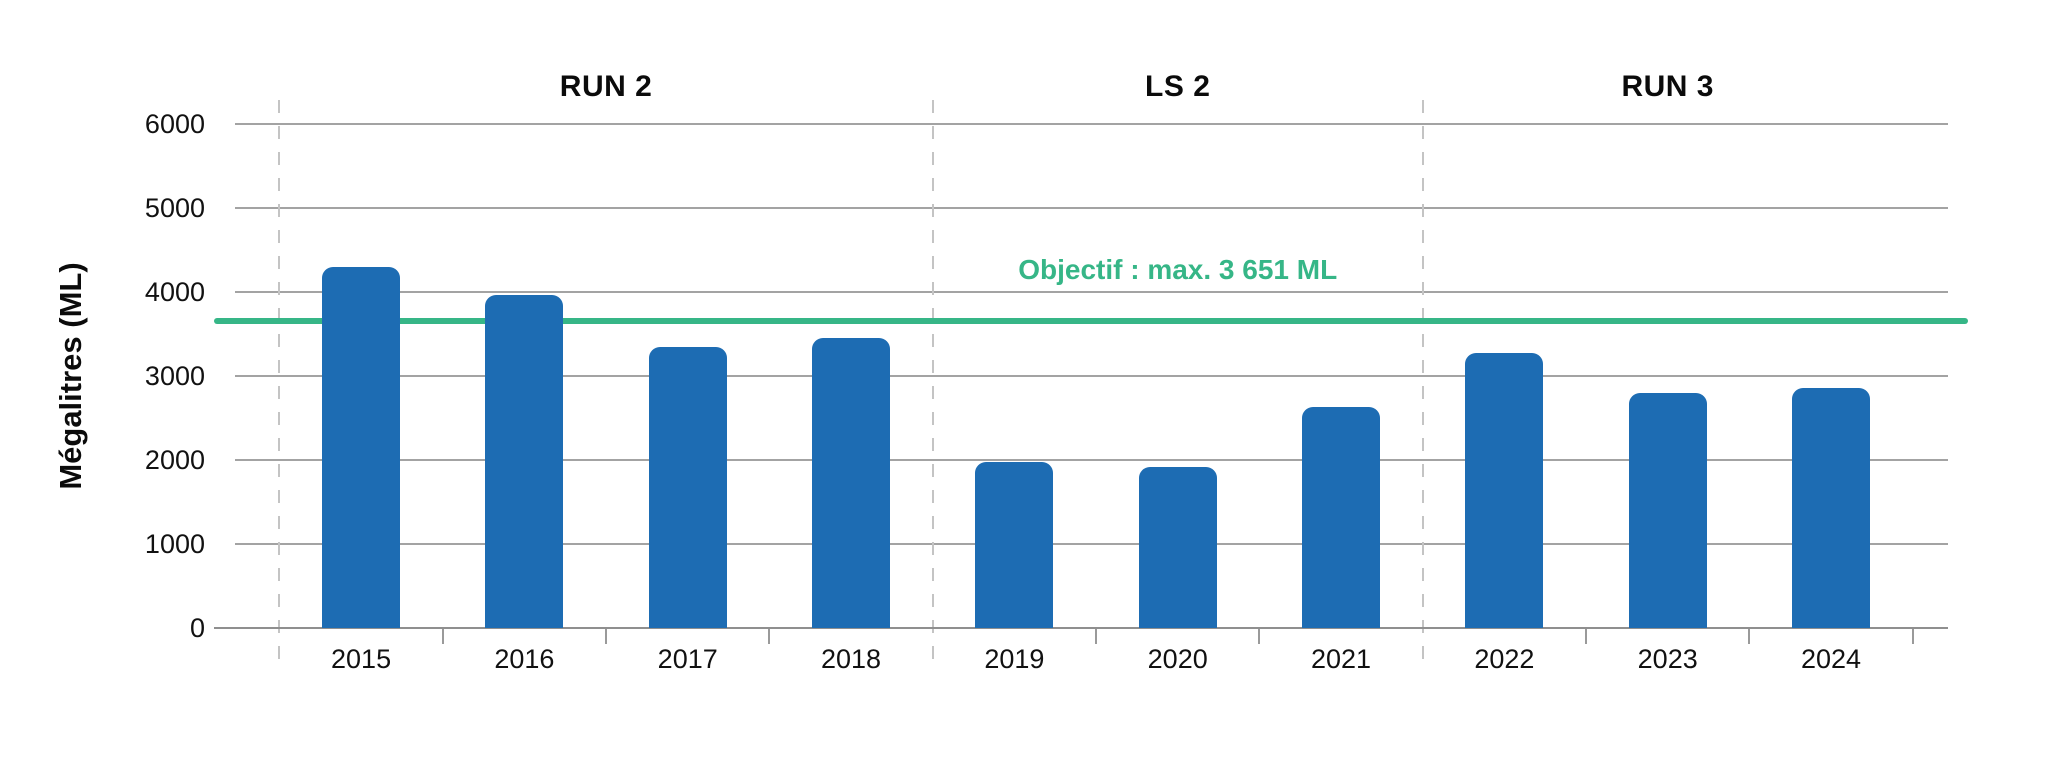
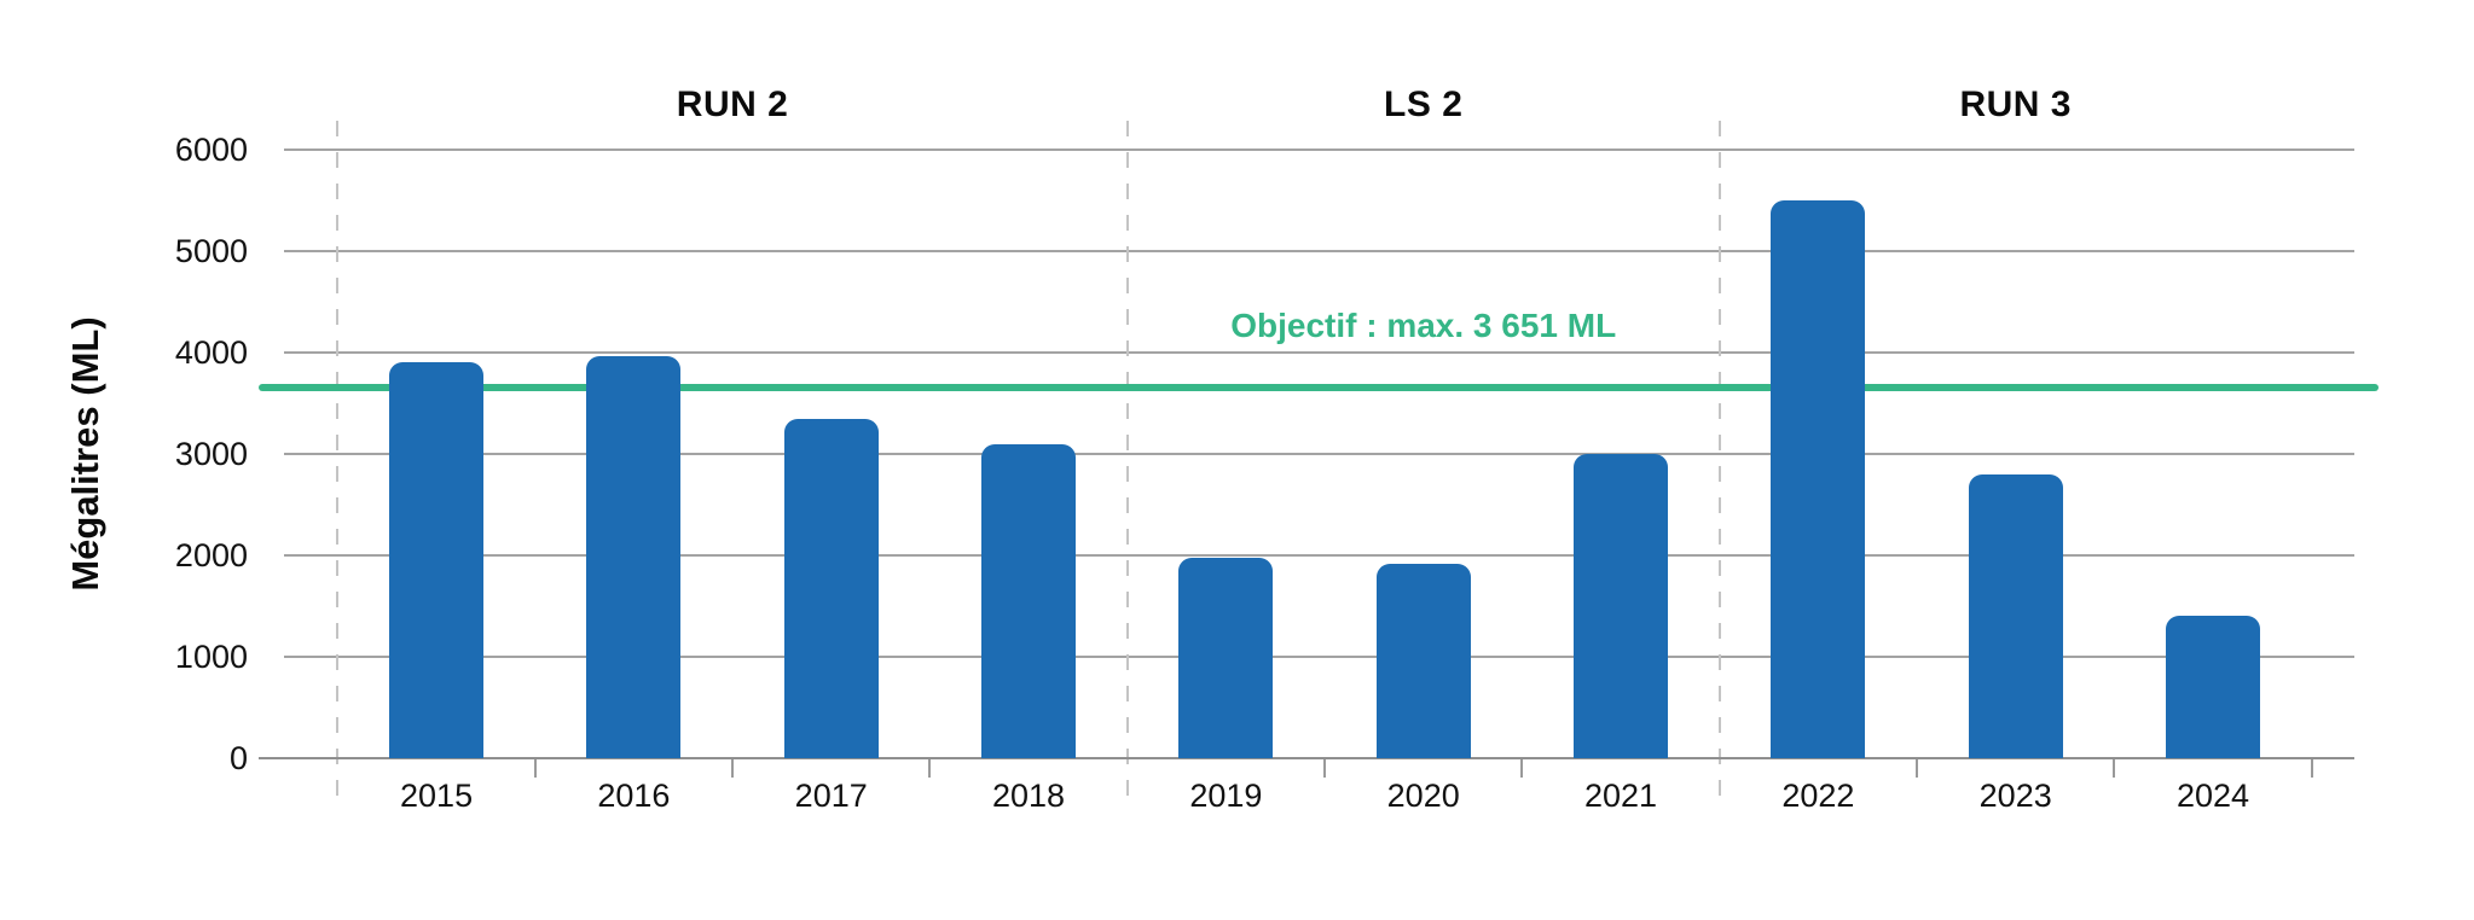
2015: 4300 -> 3900
2018: 3400 -> 3100
2021: 2600 -> 3000
2022: 3300 -> 5500
2024: 2900 -> 1400
